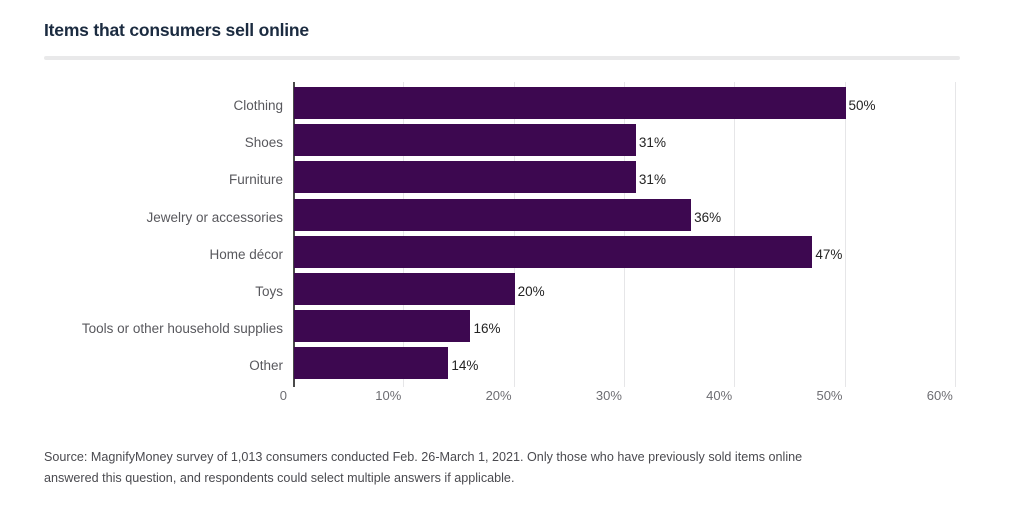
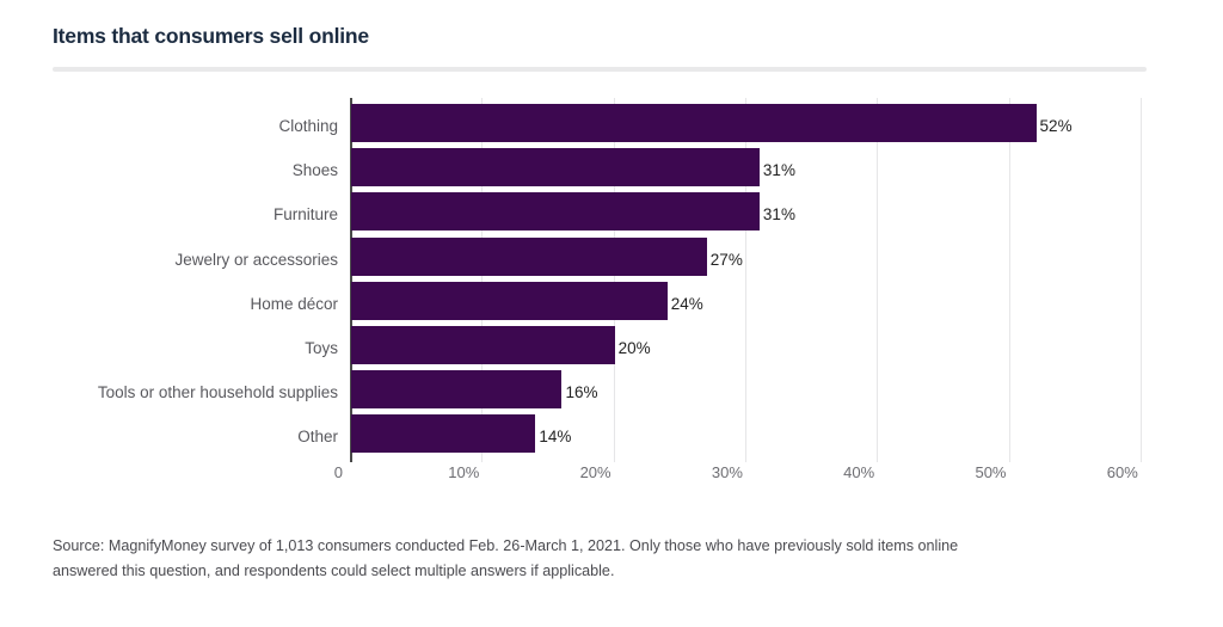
Clothing: 50% -> 52%
Jewelry or accessories: 36% -> 27%
Home décor: 47% -> 24%
